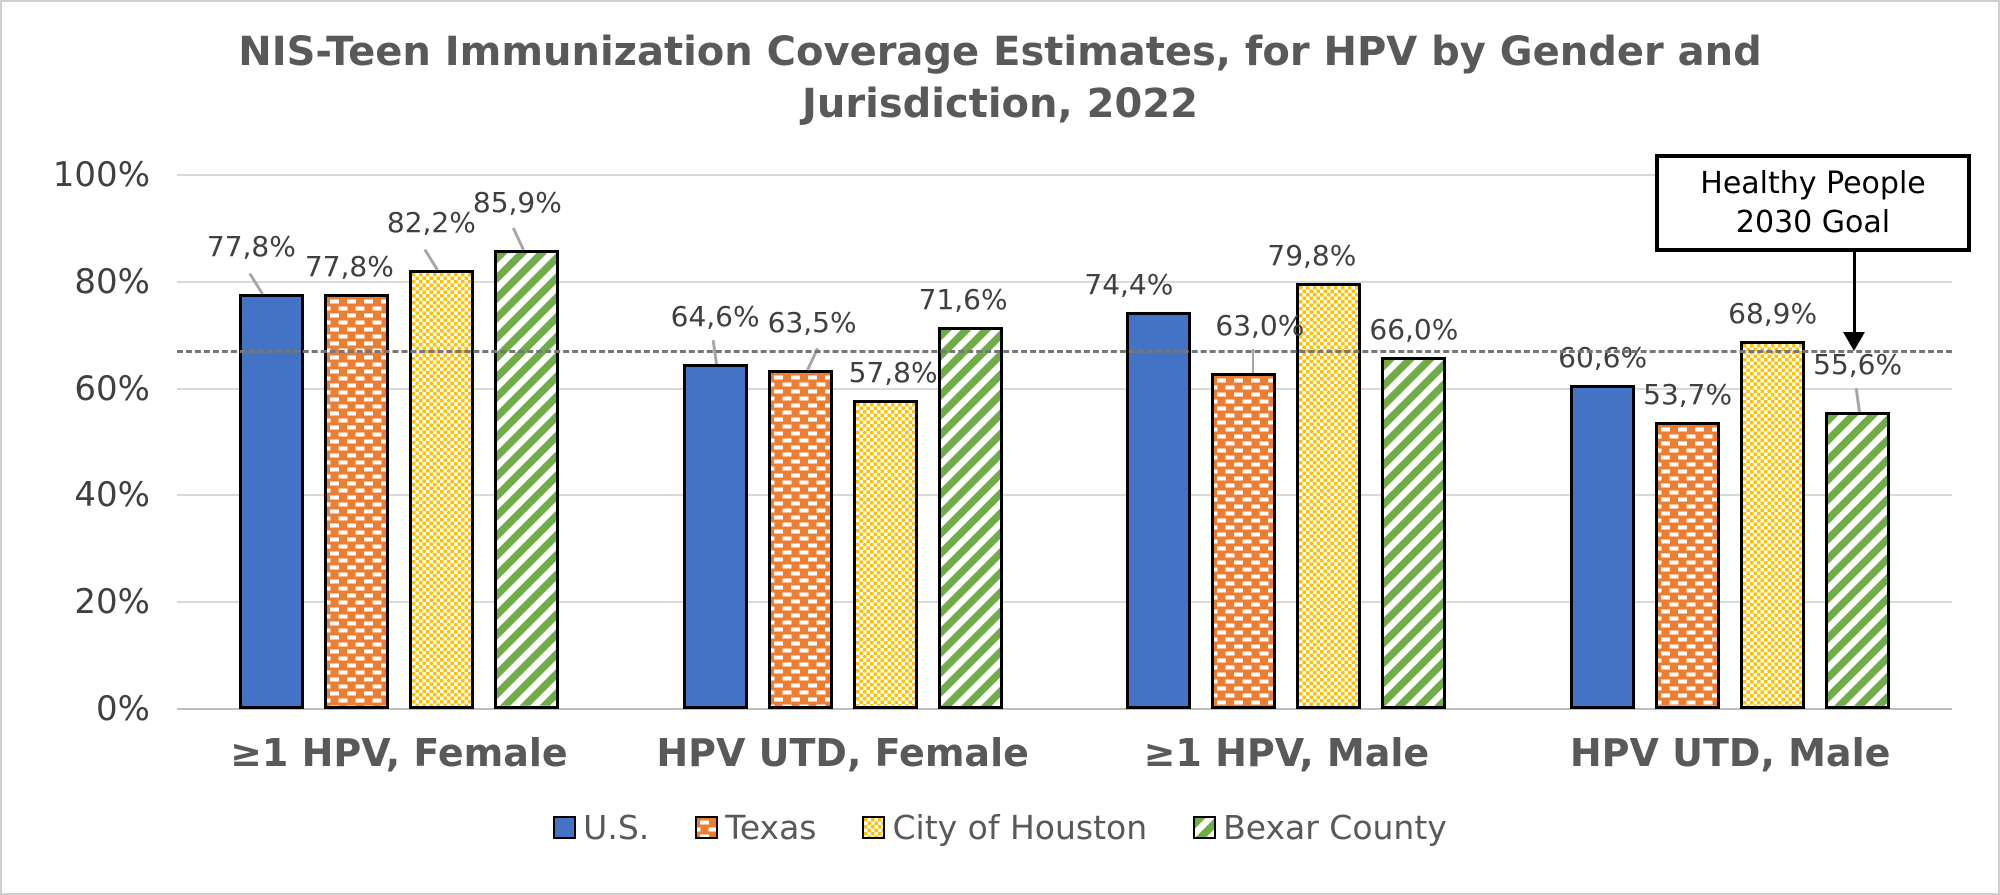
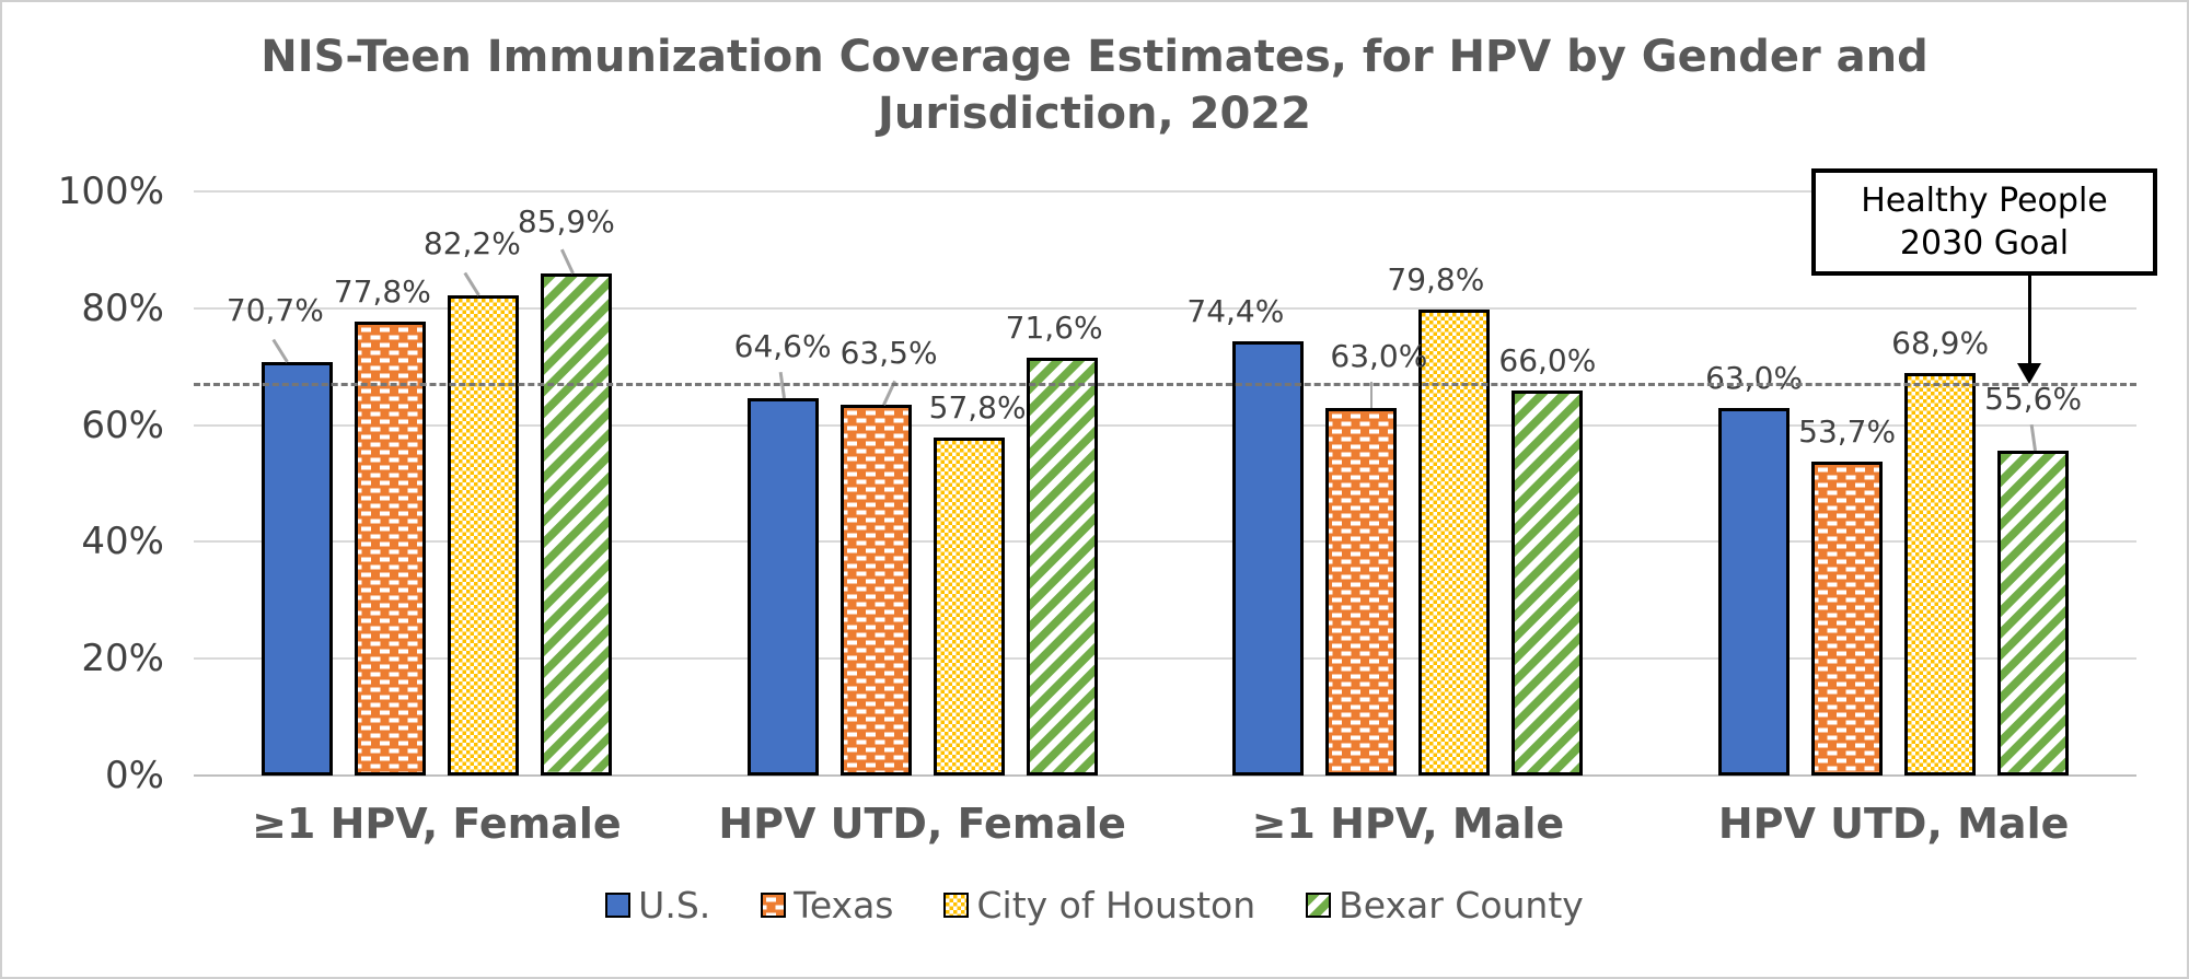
U.S./≥1 HPV, Female: 77,8% -> 70,7%
U.S./HPV UTD, Male: 60,6% -> 63,0%
